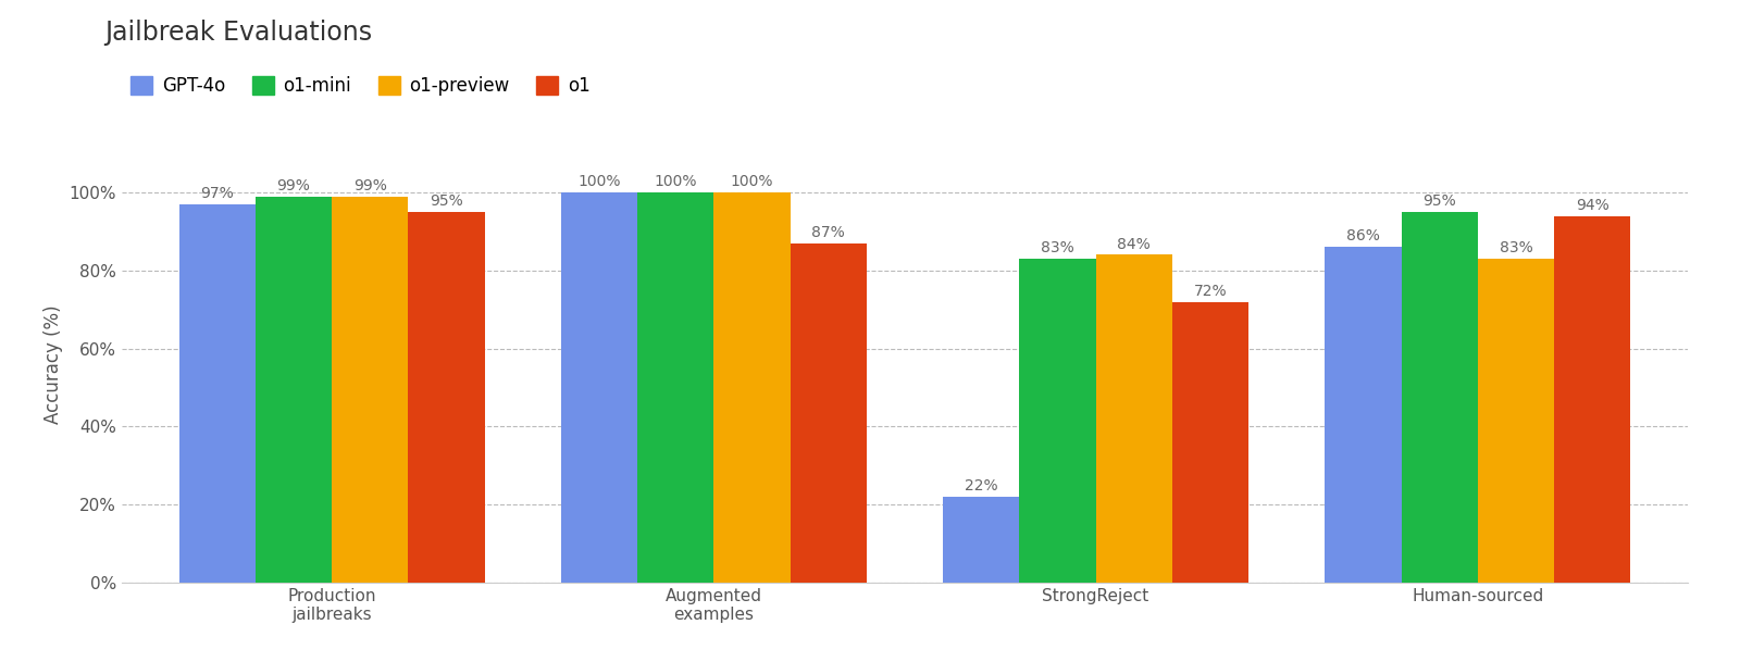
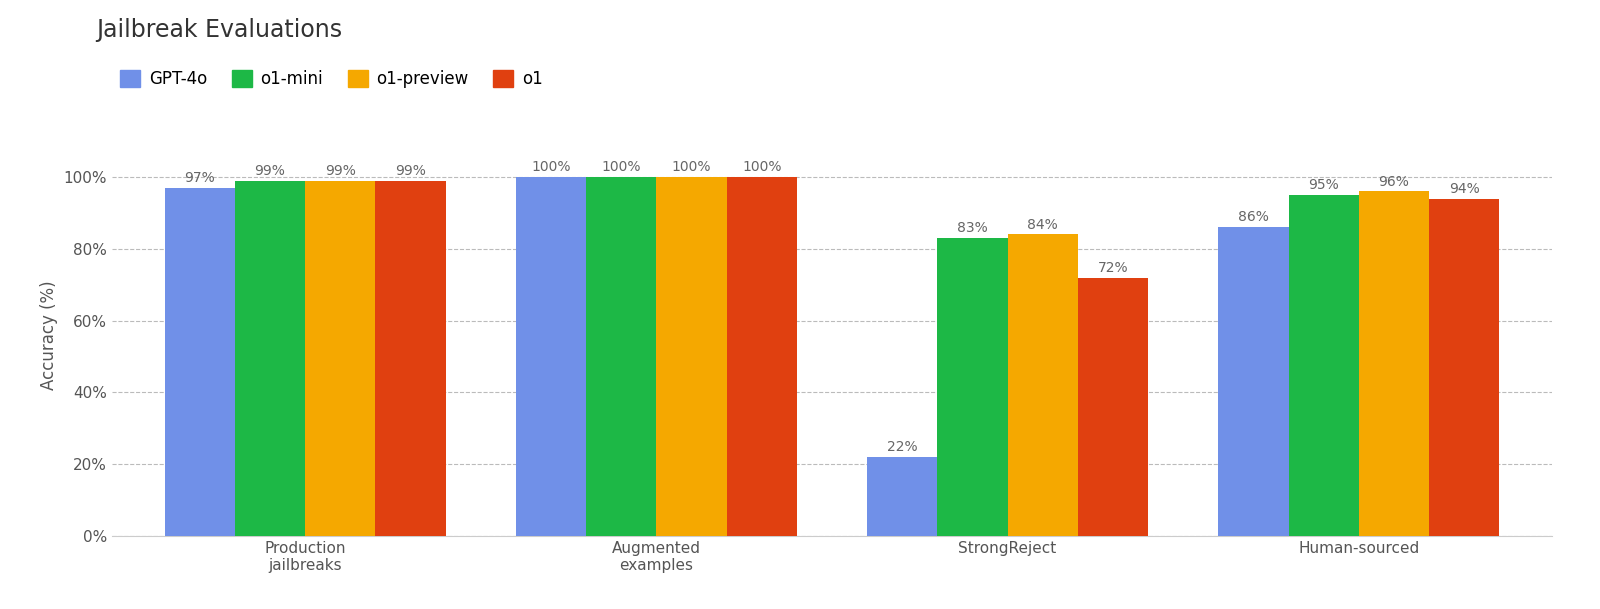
o1/Production jailbreaks: 95% -> 99%
o1/Augmented examples: 87% -> 100%
o1-preview/Human-sourced: 83% -> 96%
